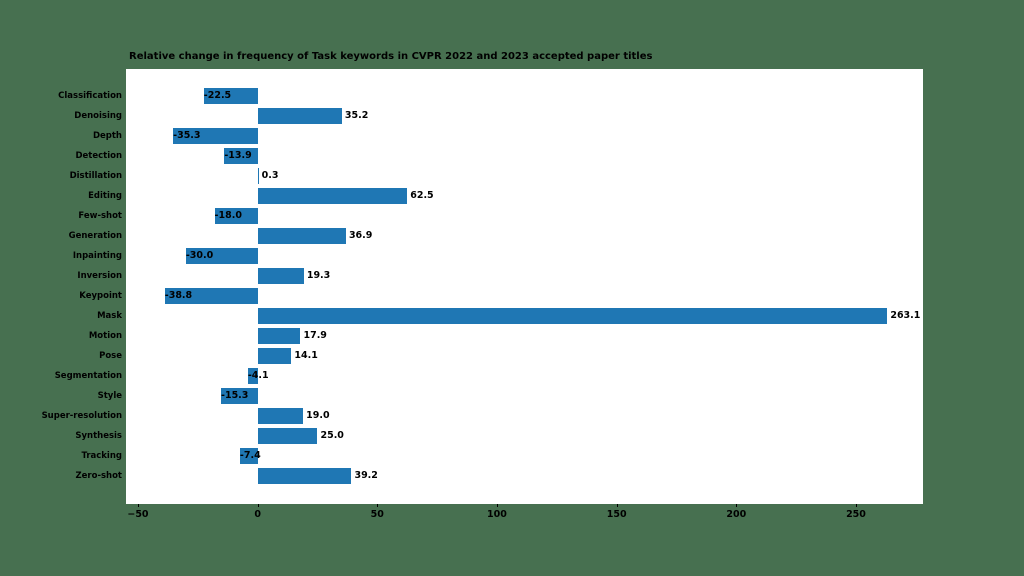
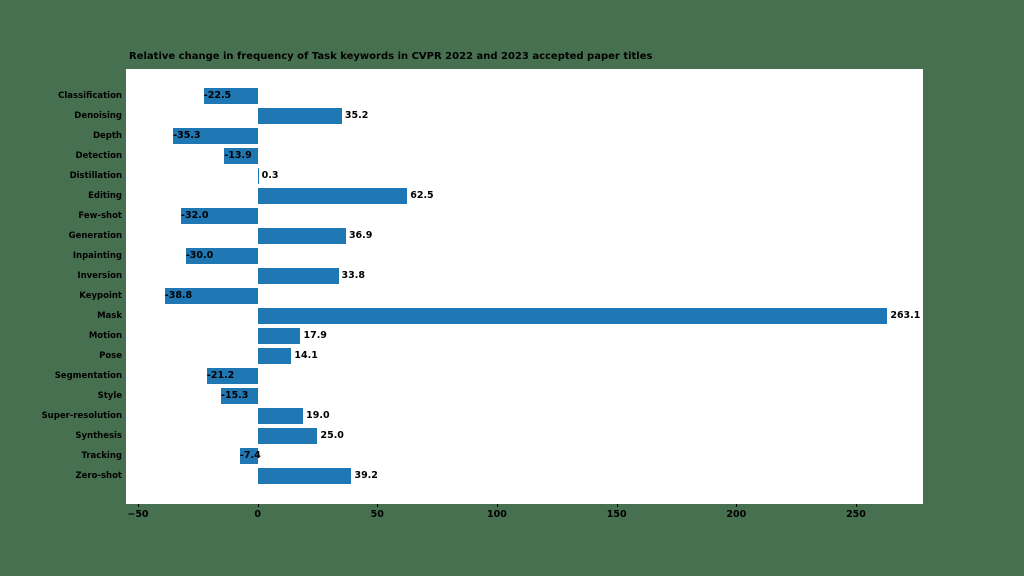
Few-shot: -18.0 -> -32.0
Inversion: 19.3 -> 33.8
Segmentation: -4.1 -> -21.2
